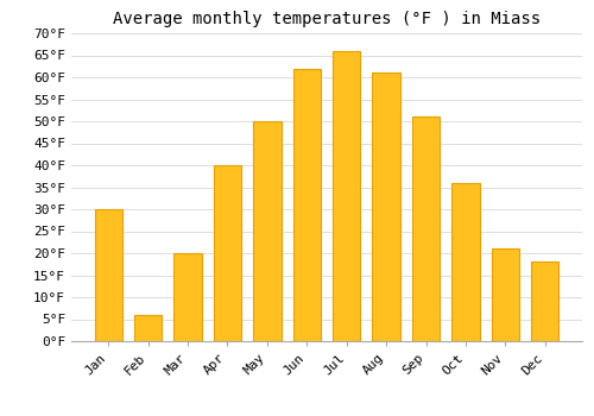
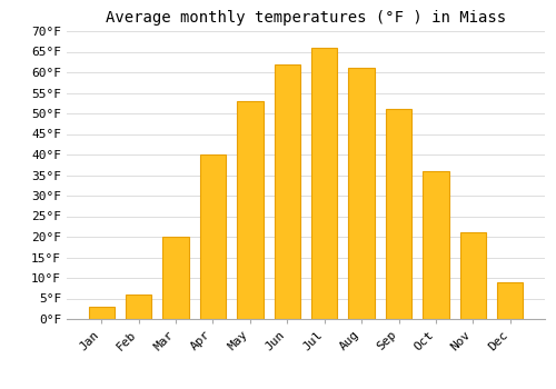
Jan: 30°F -> 3°F
May: 50°F -> 53°F
Dec: 18°F -> 9°F
